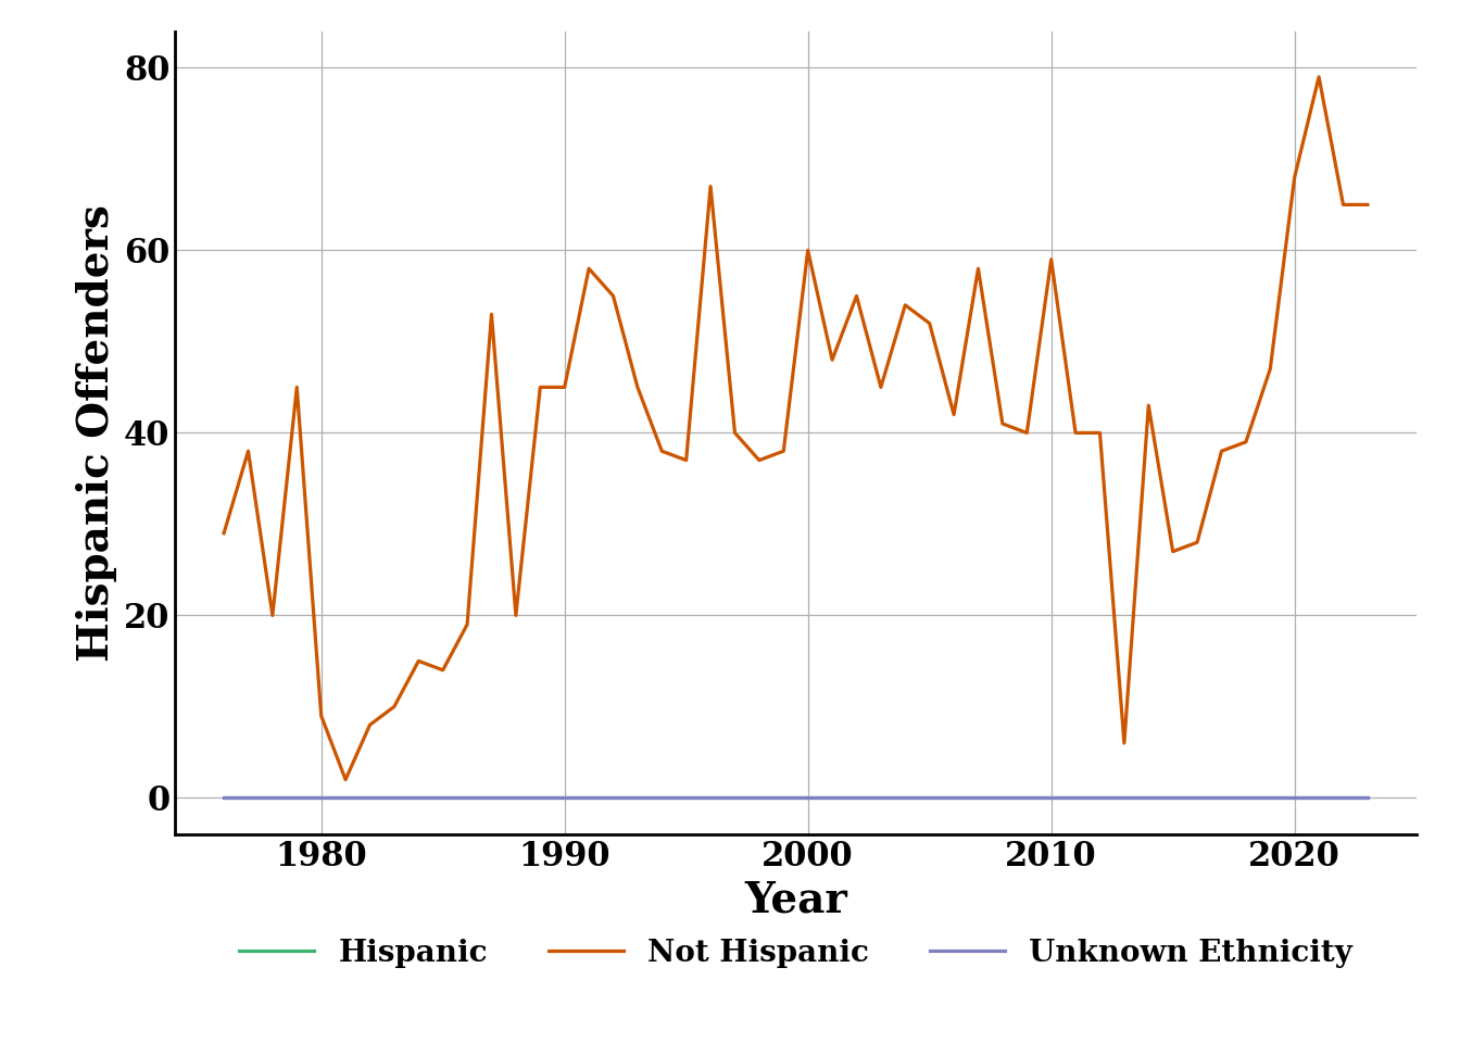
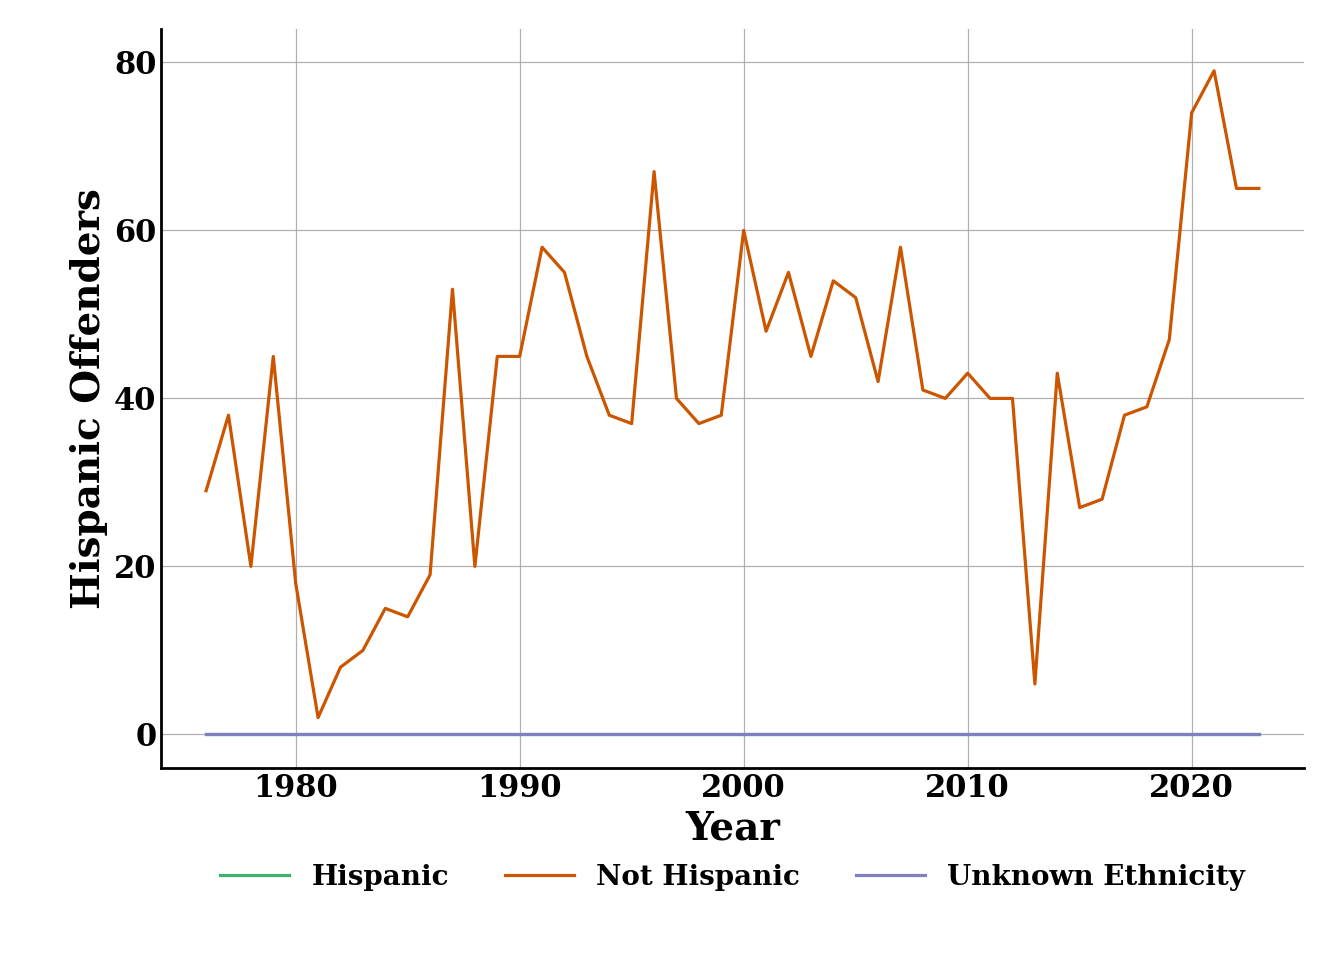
Not Hispanic/1980: 9 -> 18
Not Hispanic/2010: 59 -> 43
Not Hispanic/2020: 68 -> 74
